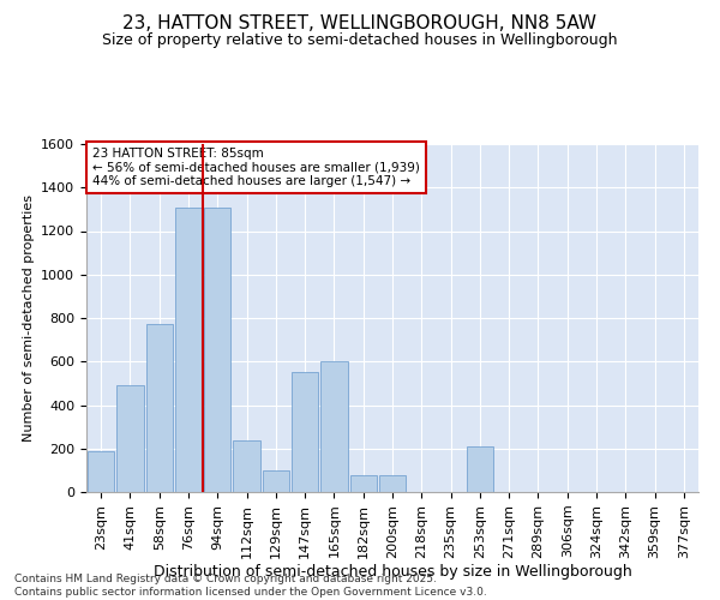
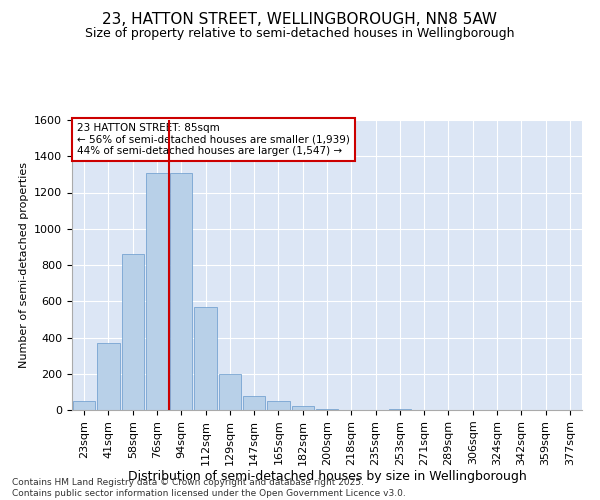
23sqm: 190 -> 50
41sqm: 490 -> 370
58sqm: 770 -> 860
112sqm: 240 -> 570
129sqm: 100 -> 200
147sqm: 550 -> 80
165sqm: 600 -> 50
182sqm: 80 -> 20
200sqm: 80 -> 0
253sqm: 210 -> 0
